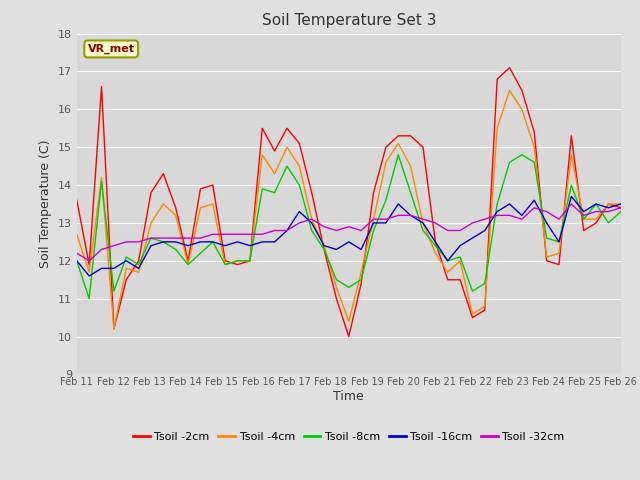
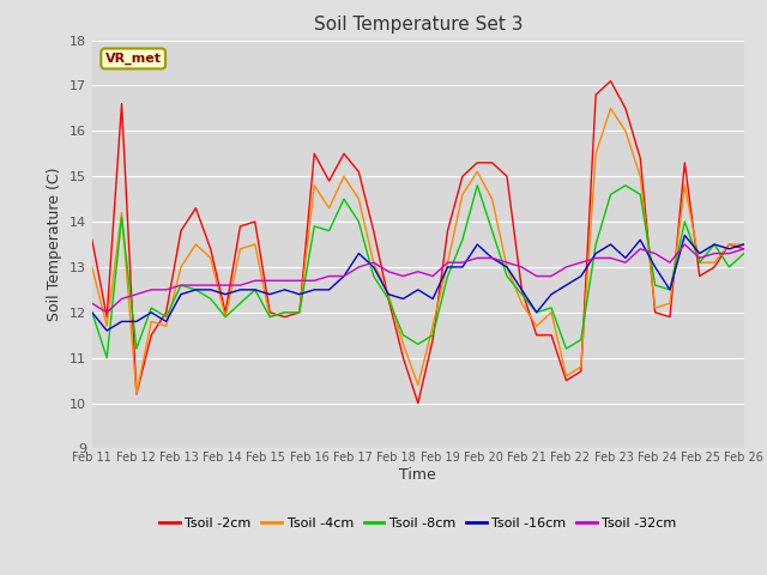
Tsoil -4cm/Feb 11: 12.7 -> 13.0
